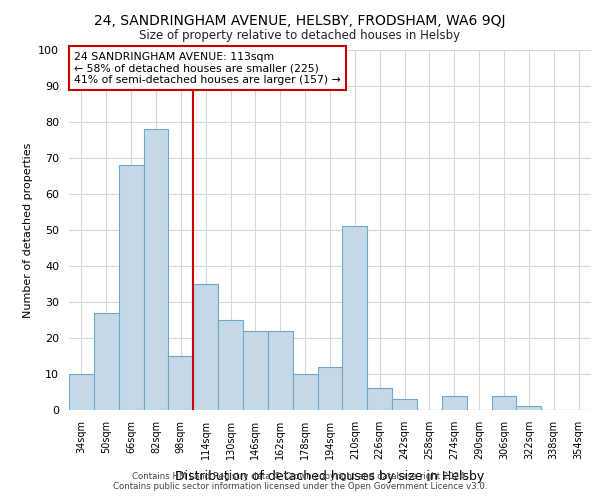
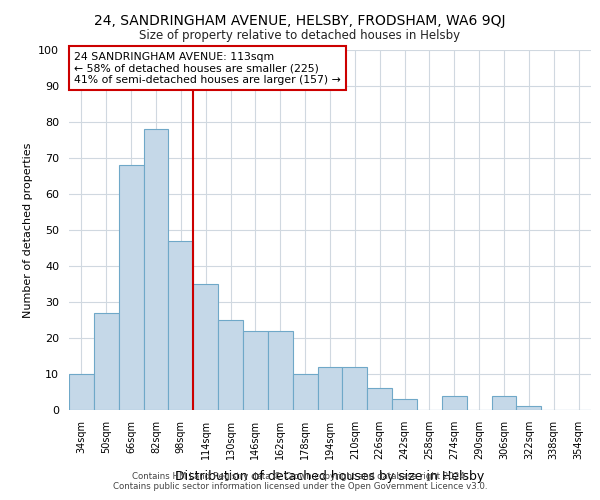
98sqm: 15 -> 47
210sqm: 51 -> 12
